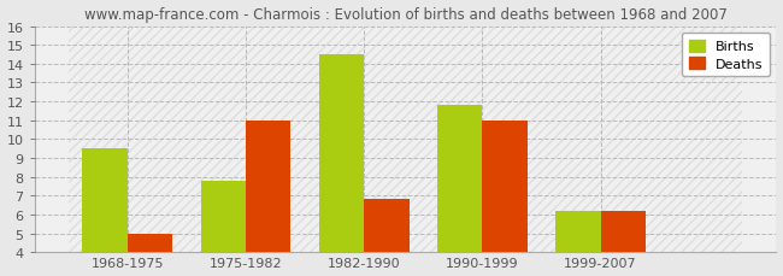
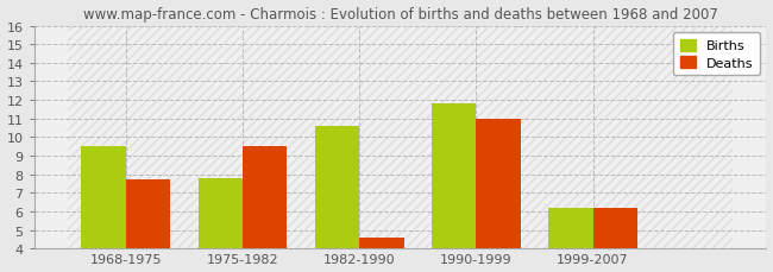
Deaths/1968-1975: 5.0 -> 7.7
Deaths/1975-1982: 11.0 -> 9.5
Births/1982-1990: 14.5 -> 10.6
Deaths/1982-1990: 6.8 -> 4.6
